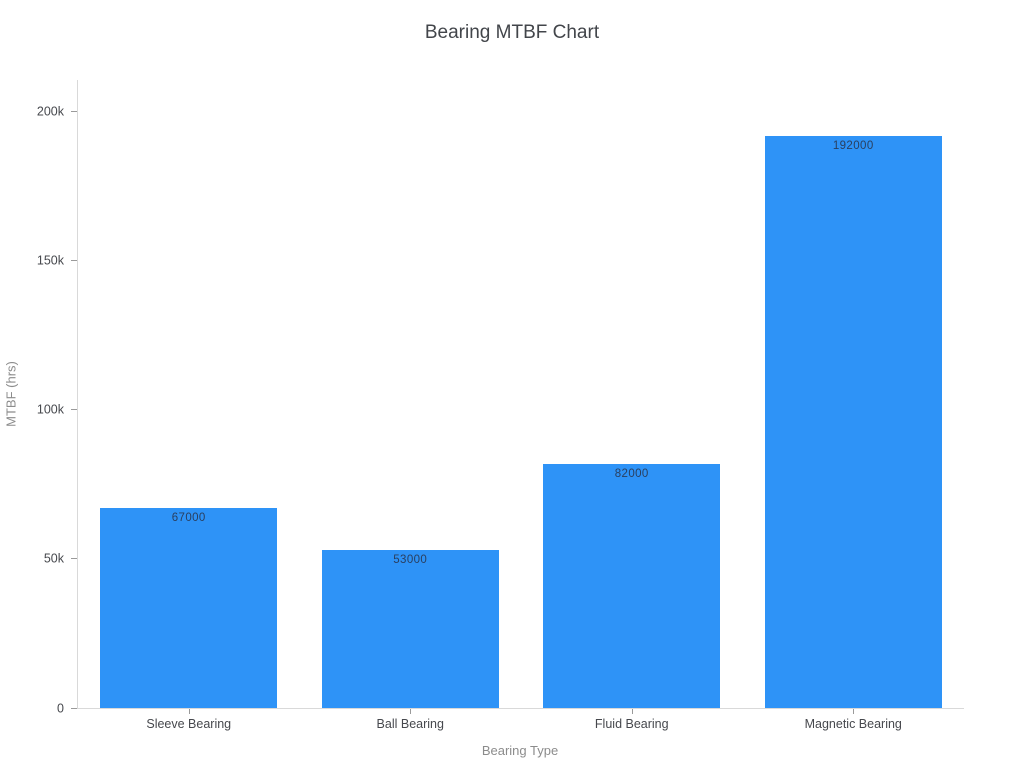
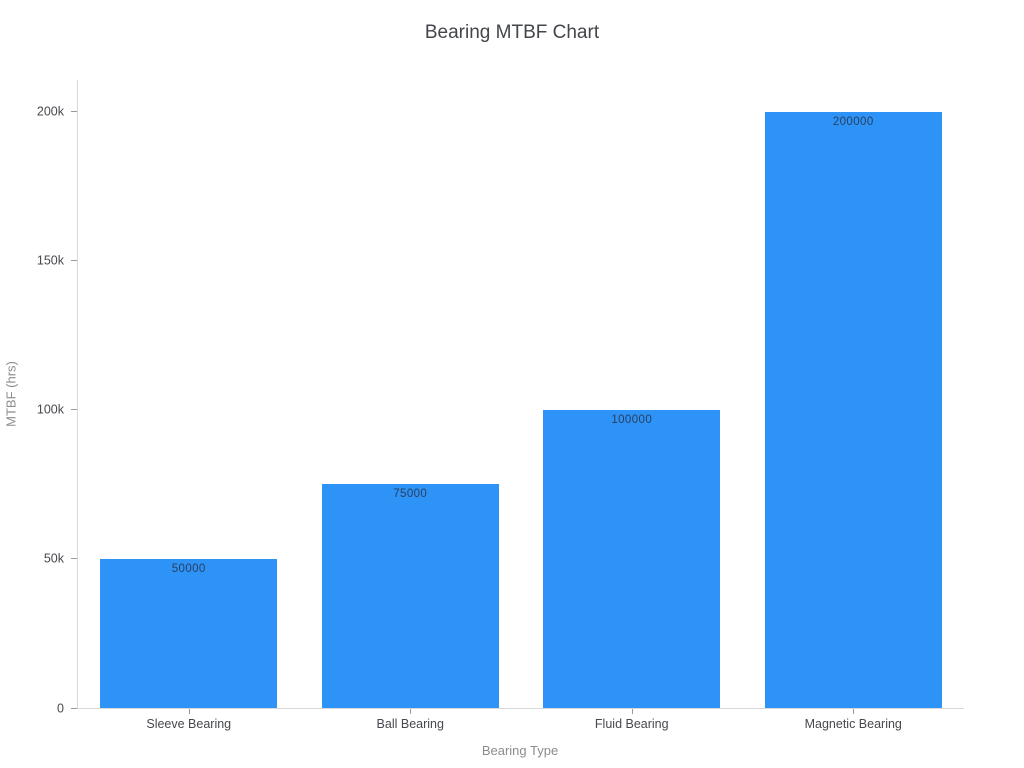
Sleeve Bearing: 67000 -> 50000
Ball Bearing: 53000 -> 75000
Fluid Bearing: 82000 -> 100000
Magnetic Bearing: 192000 -> 200000
